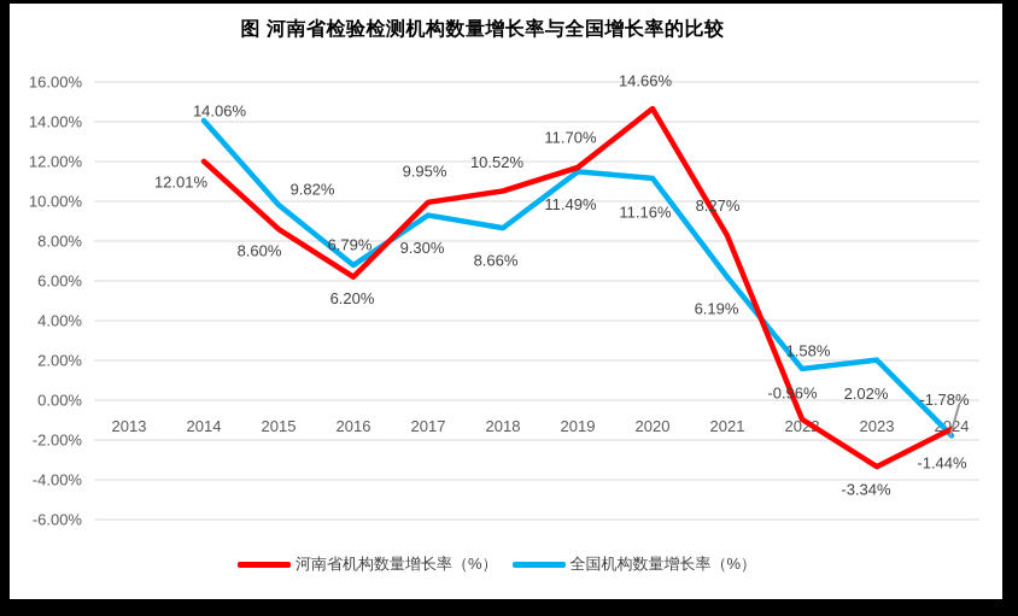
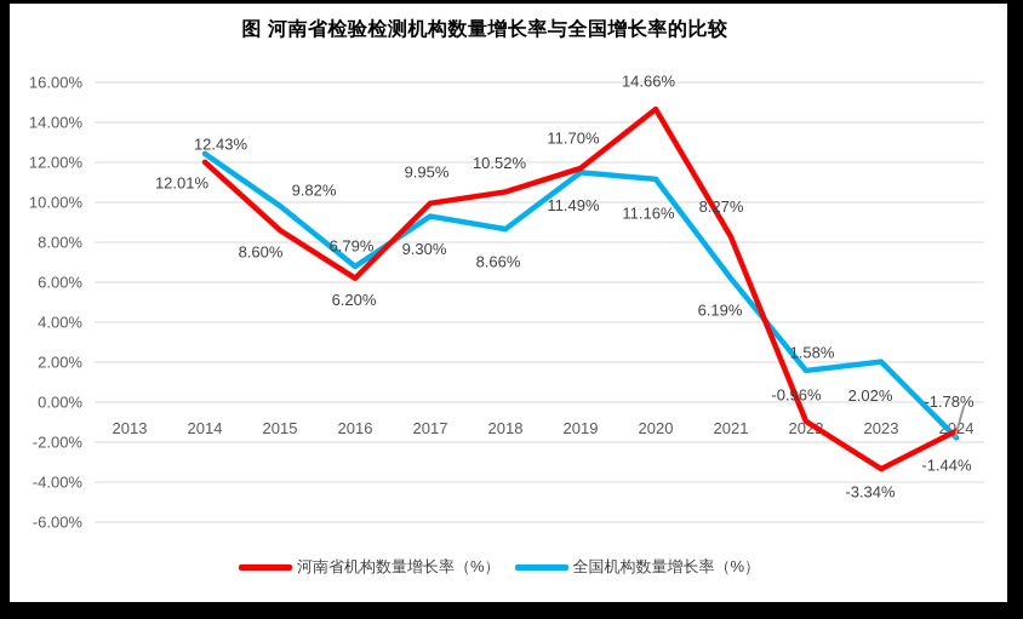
全国机构数量增长率（%）/2014: 14.06% -> 12.43%
